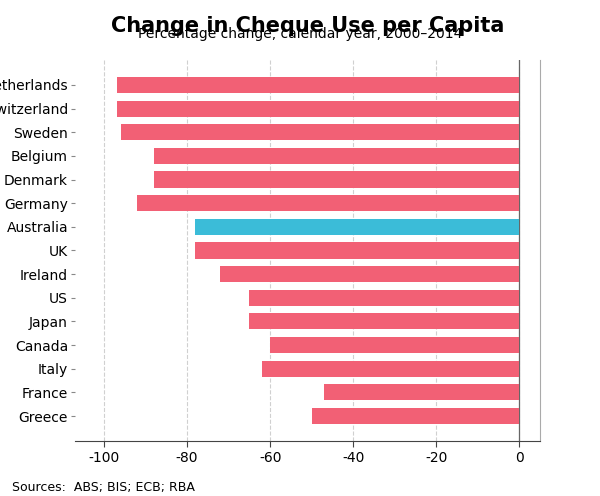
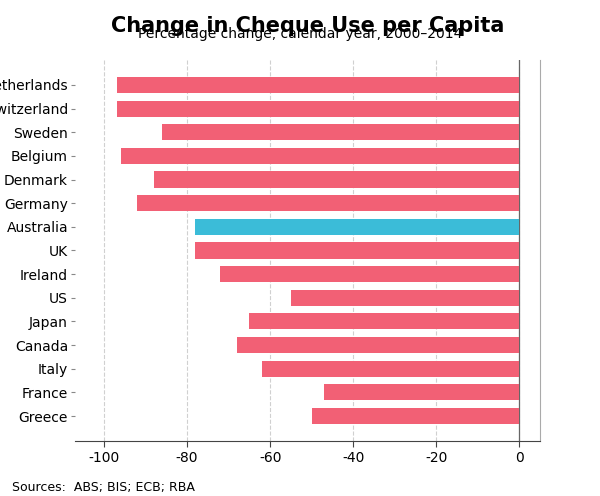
Sweden: -96 -> -86
Belgium: -88 -> -96
US: -65 -> -55
Canada: -60 -> -68
